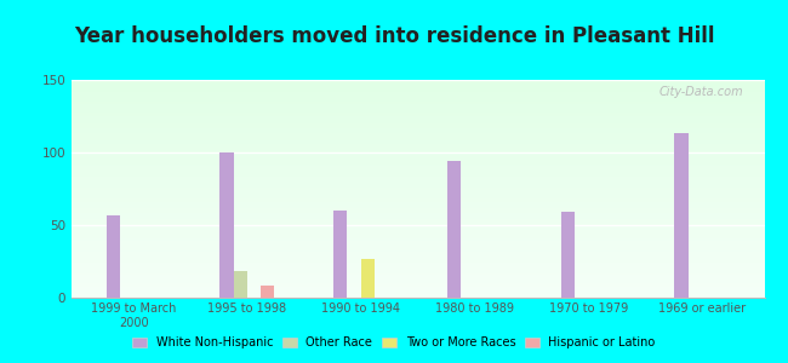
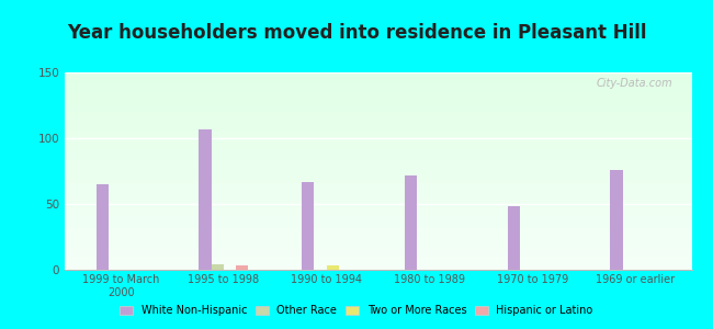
White Non-Hispanic/1999 to March 2000: 57 -> 65
White Non-Hispanic/1995 to 1998: 100 -> 107
Other Race/1995 to 1998: 18 -> 4
Hispanic or Latino/1995 to 1998: 8 -> 3
White Non-Hispanic/1990 to 1994: 60 -> 67
Two or More Races/1990 to 1994: 27 -> 3
White Non-Hispanic/1980 to 1989: 94 -> 72
White Non-Hispanic/1970 to 1979: 59 -> 48
White Non-Hispanic/1969 or earlier: 113 -> 76
